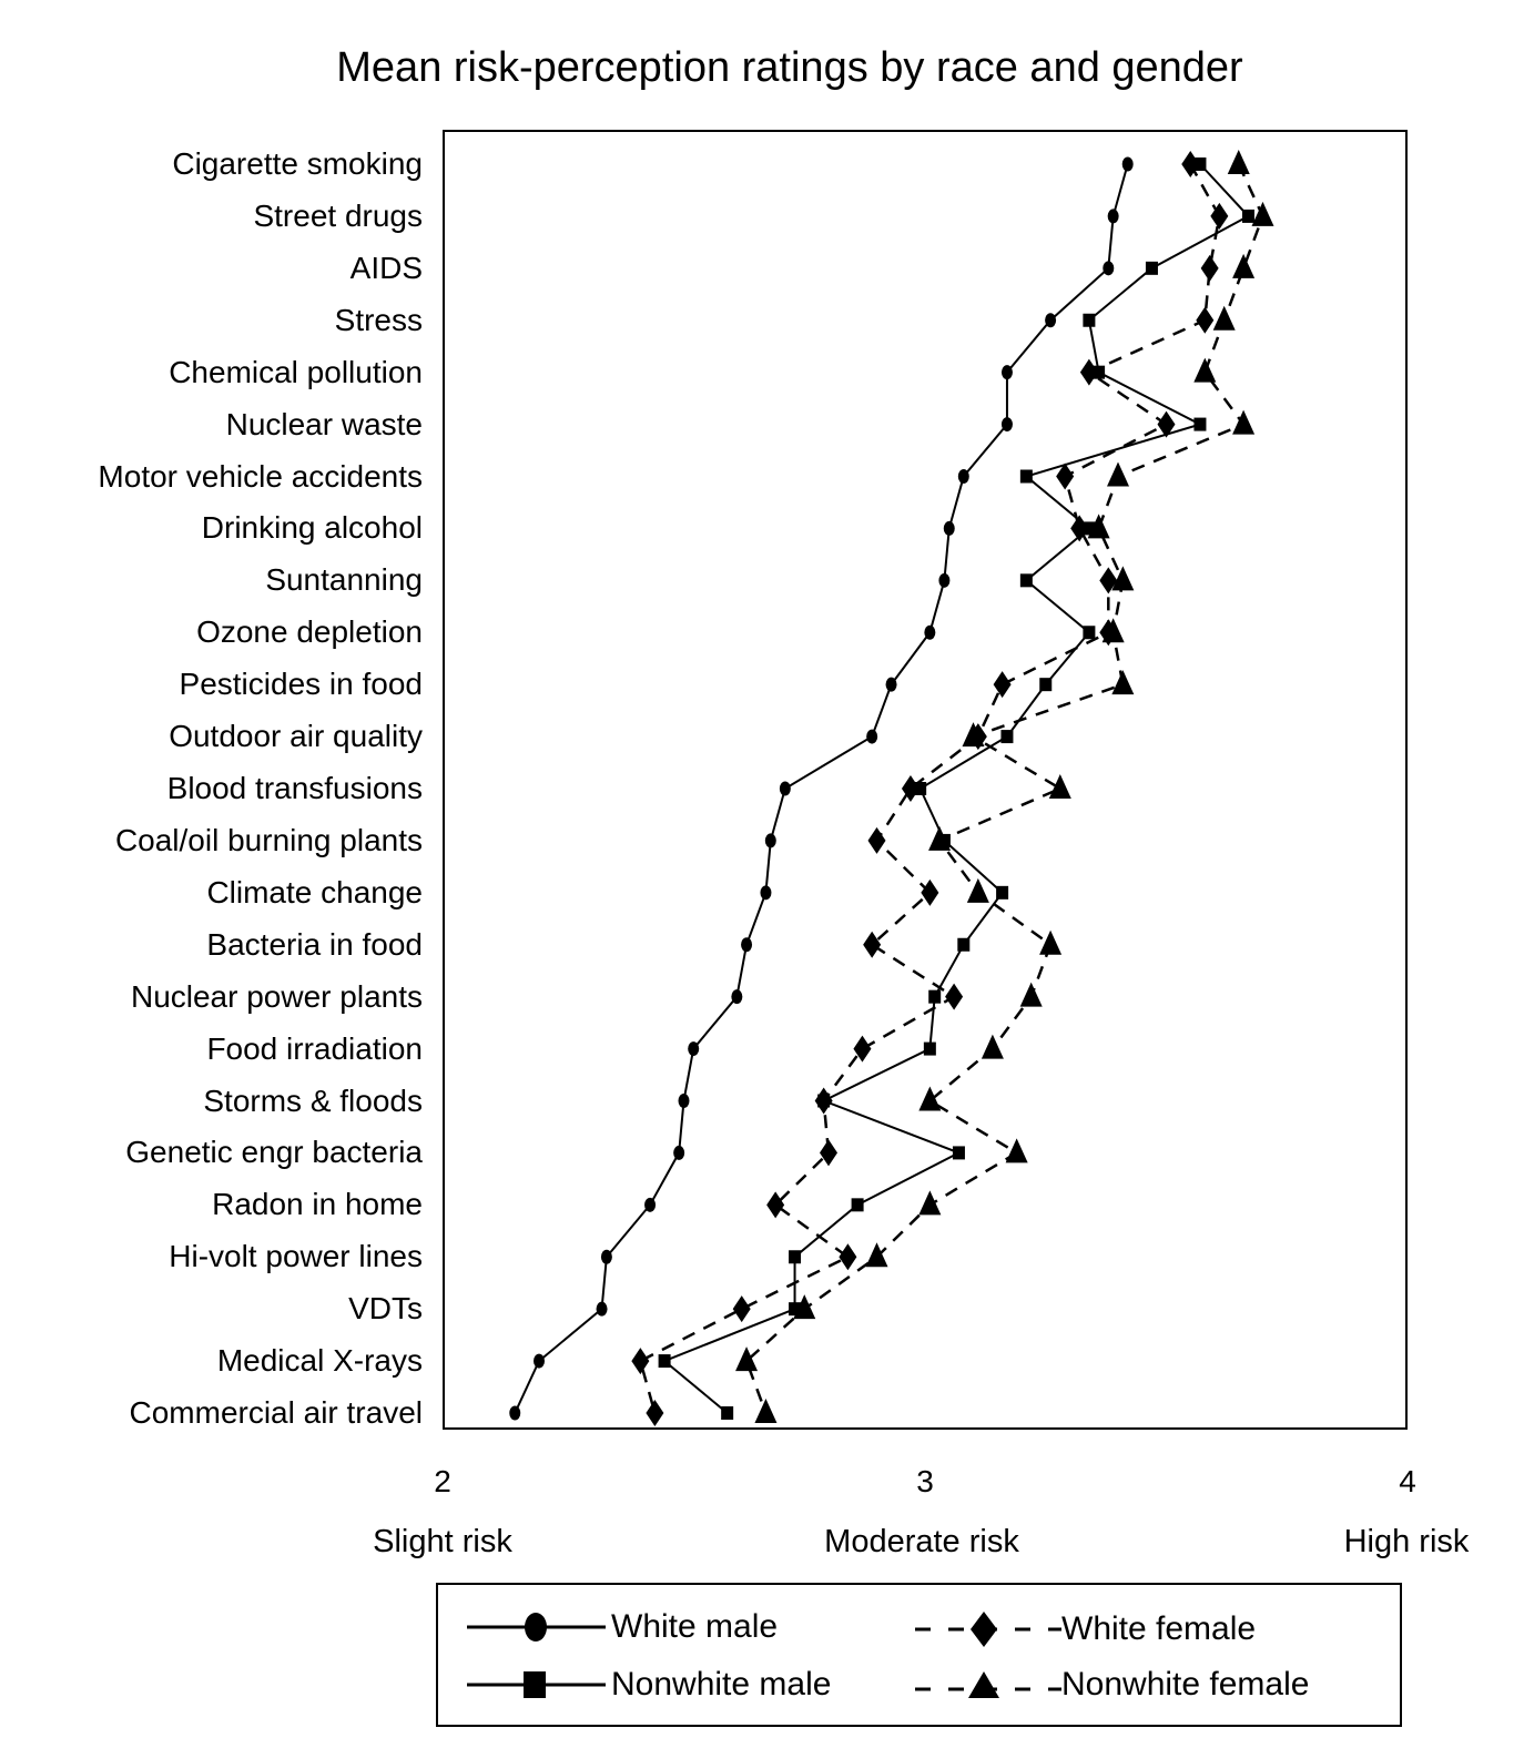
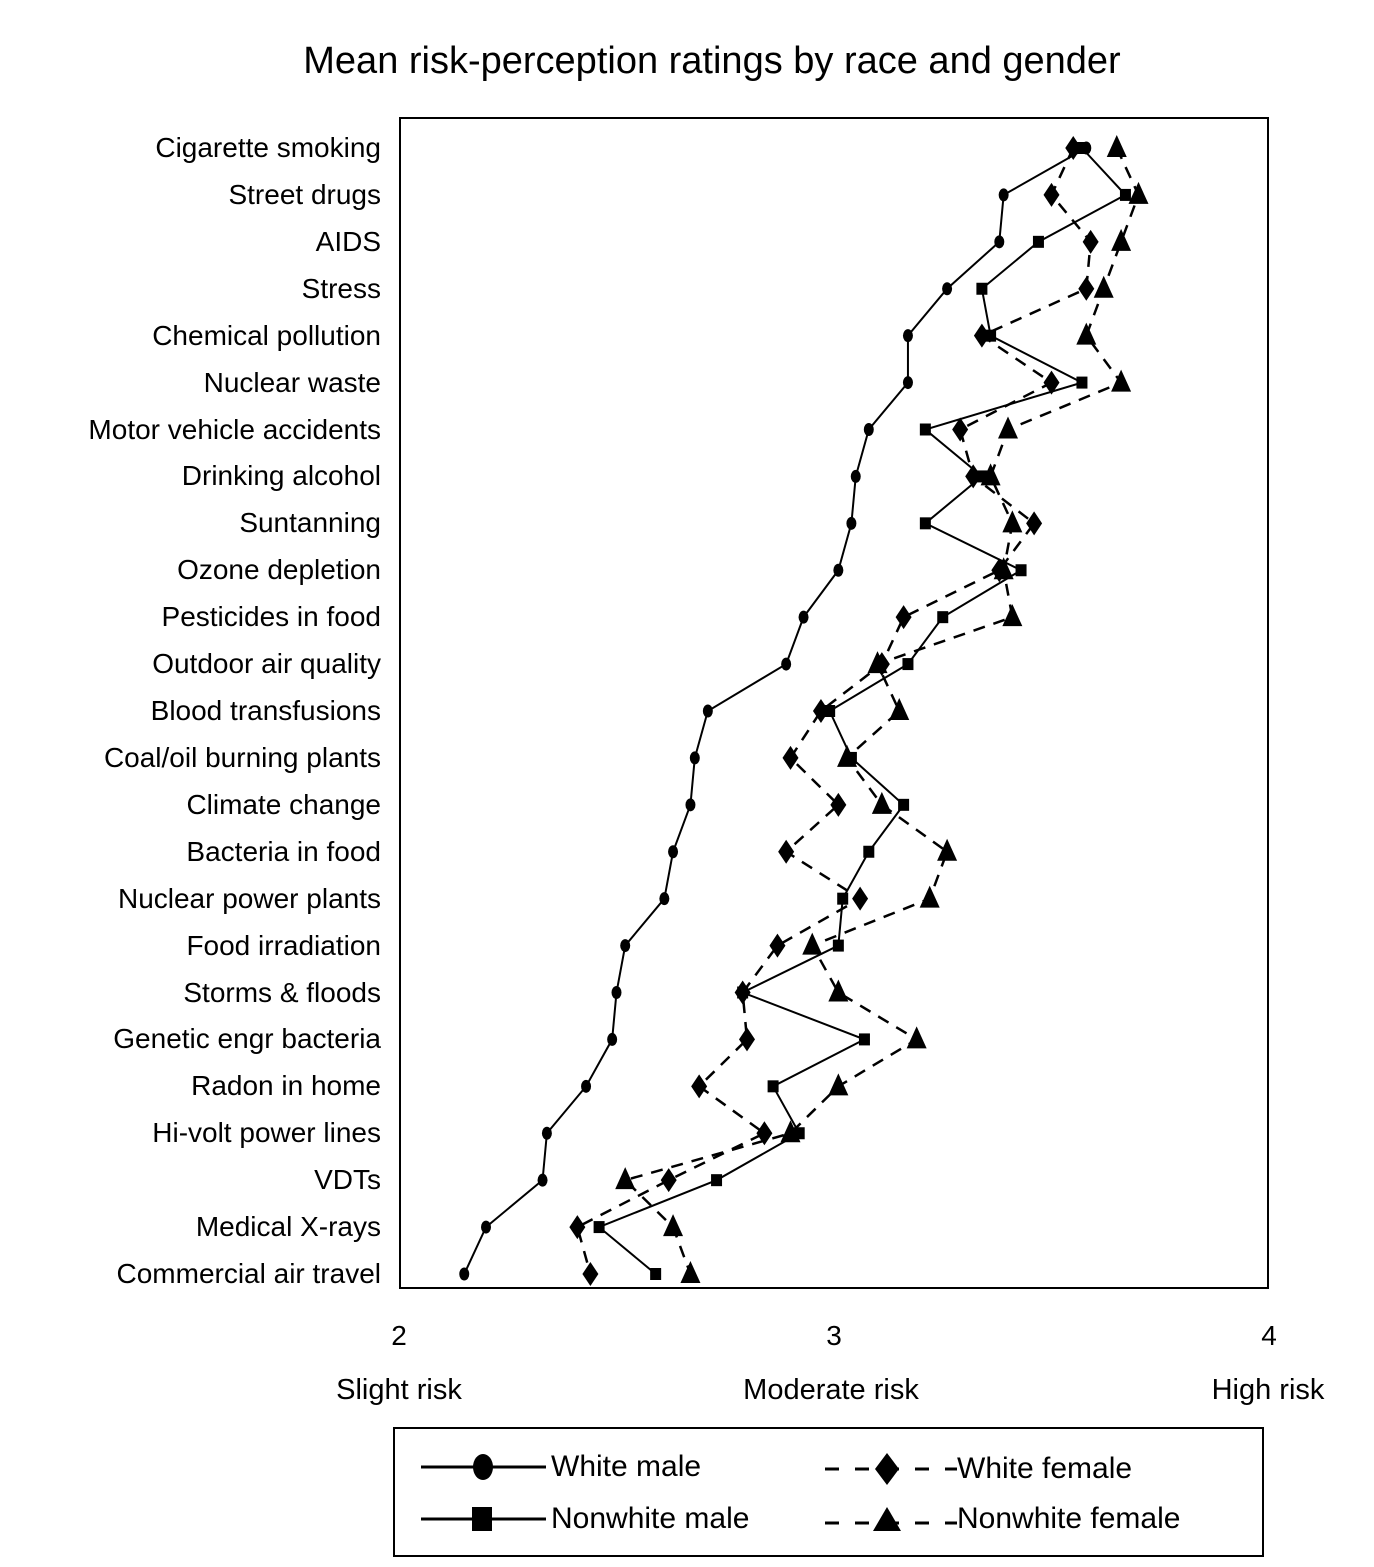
White male/Cigarette smoking: 3.42 -> 3.58
White female/Street drugs: 3.61 -> 3.50
White female/Suntanning: 3.38 -> 3.46
Nonwhite male/Ozone depletion: 3.34 -> 3.43
Nonwhite female/Blood transfusions: 3.28 -> 3.15
Nonwhite female/Food irradiation: 3.14 -> 2.95
Nonwhite male/Hi-volt power lines: 2.73 -> 2.92
Nonwhite female/VDTs: 2.75 -> 2.52
